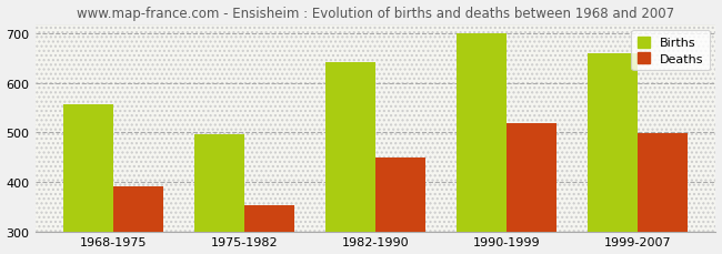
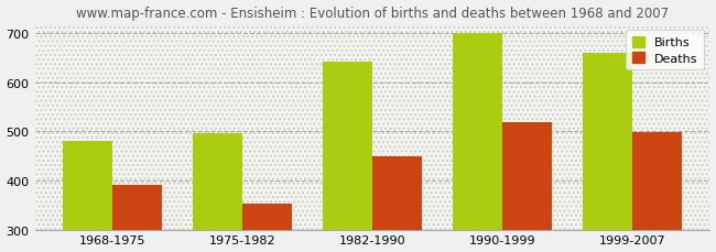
Births/1968-1975: 557 -> 480
